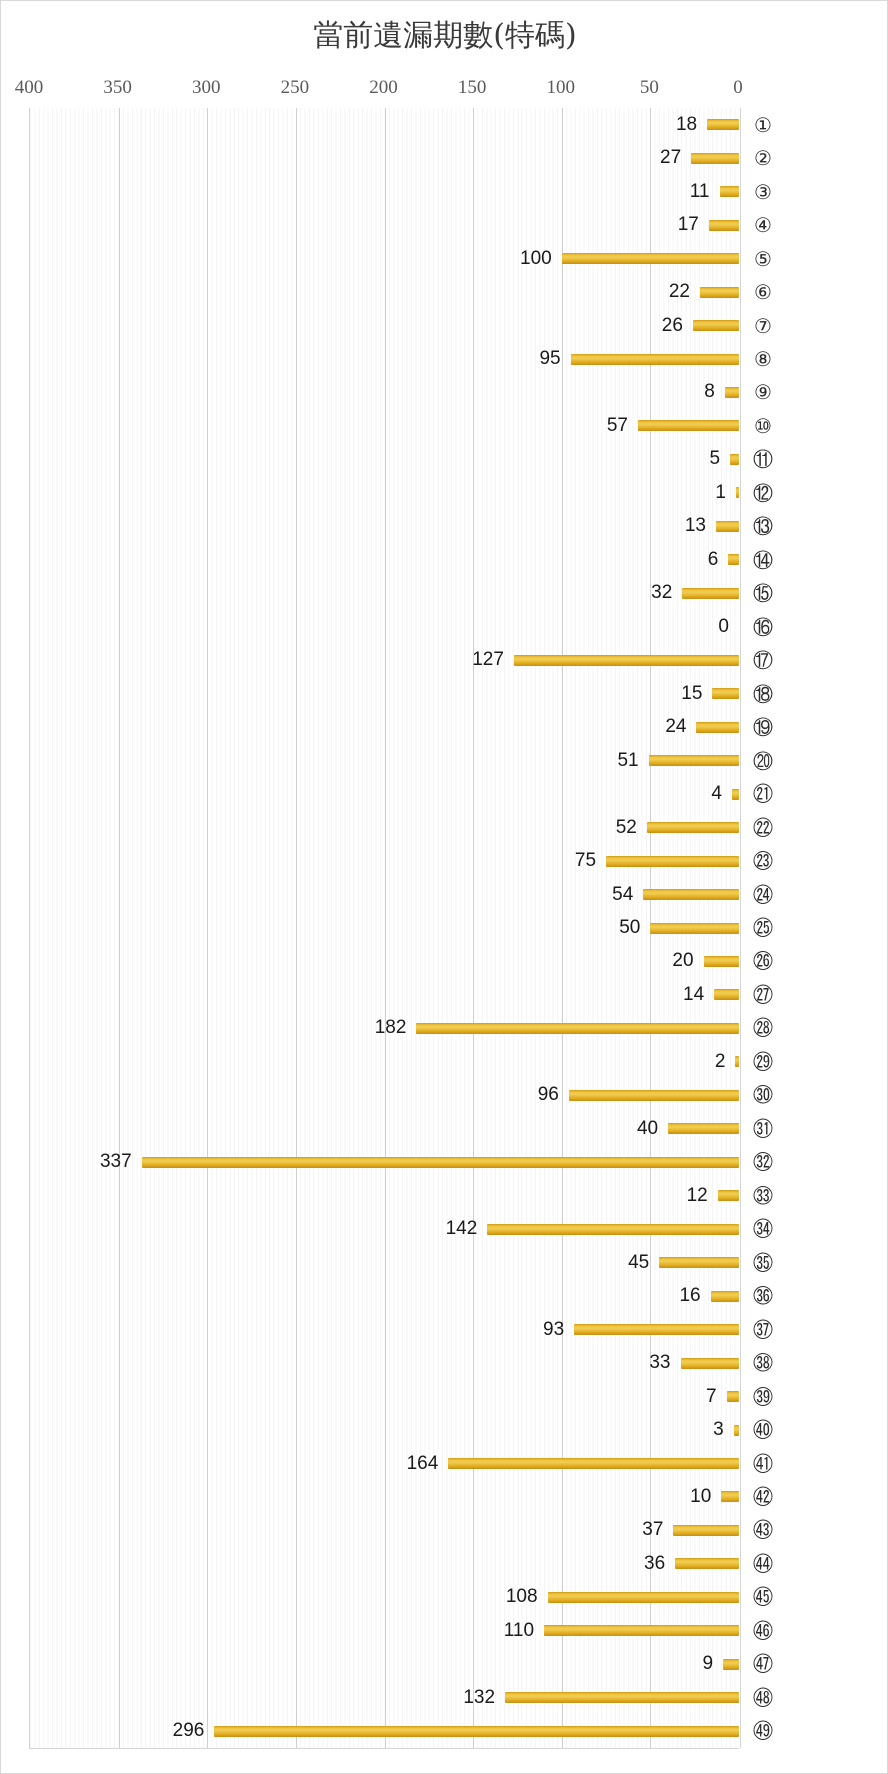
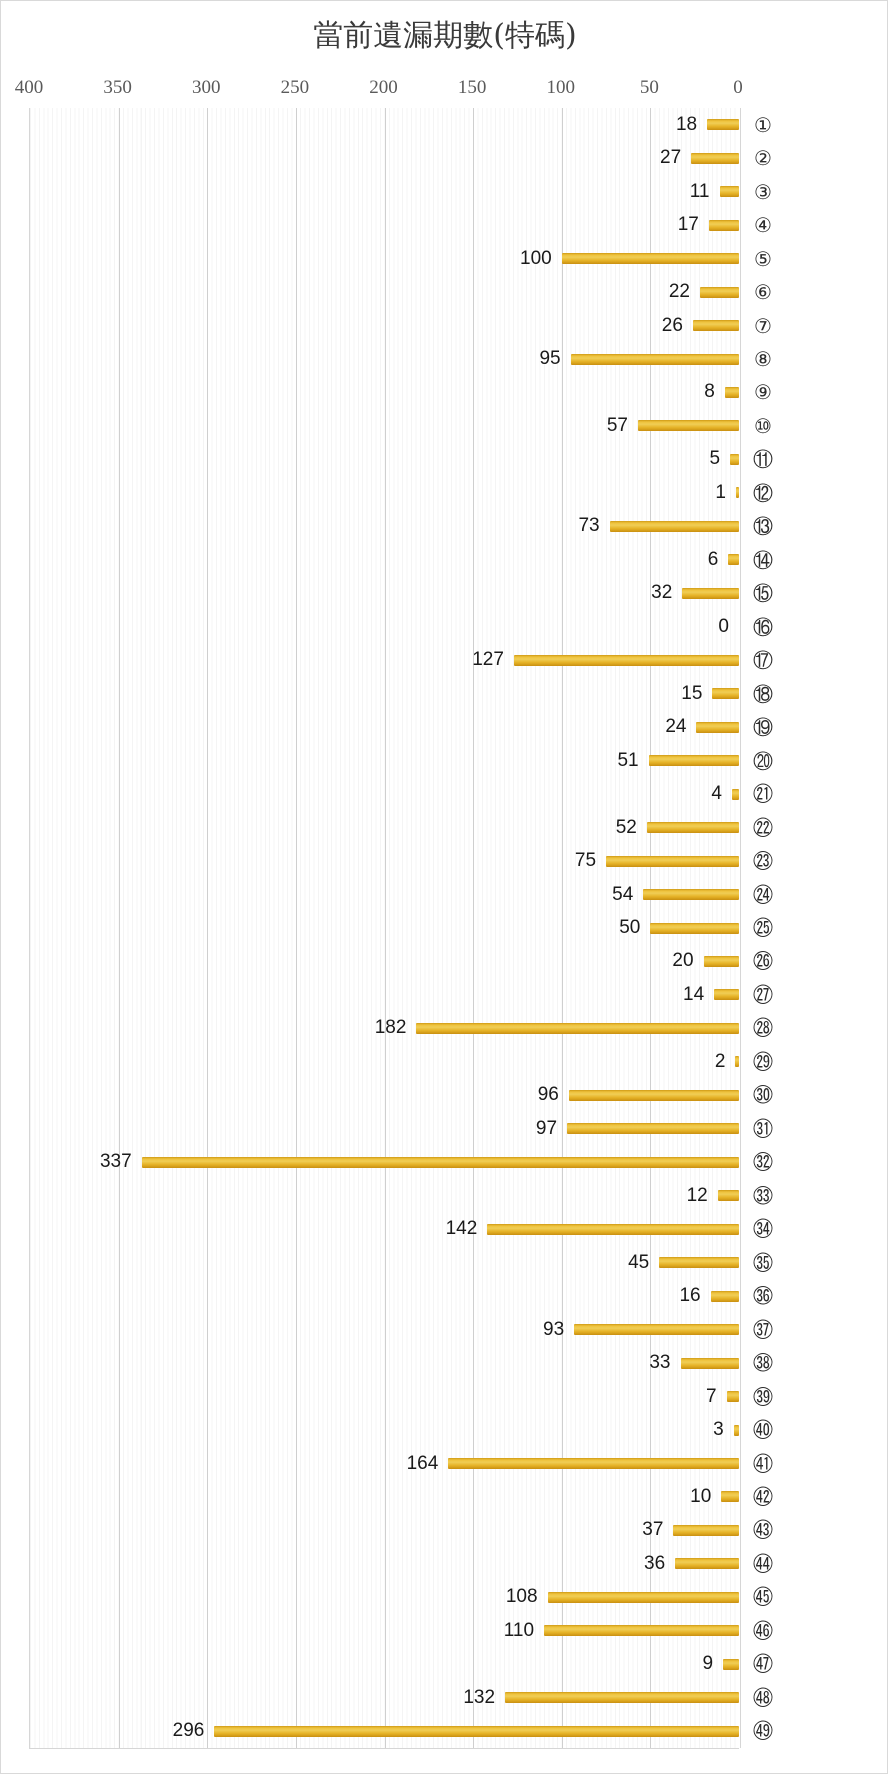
⑬: 13 -> 73
㉛: 40 -> 97
